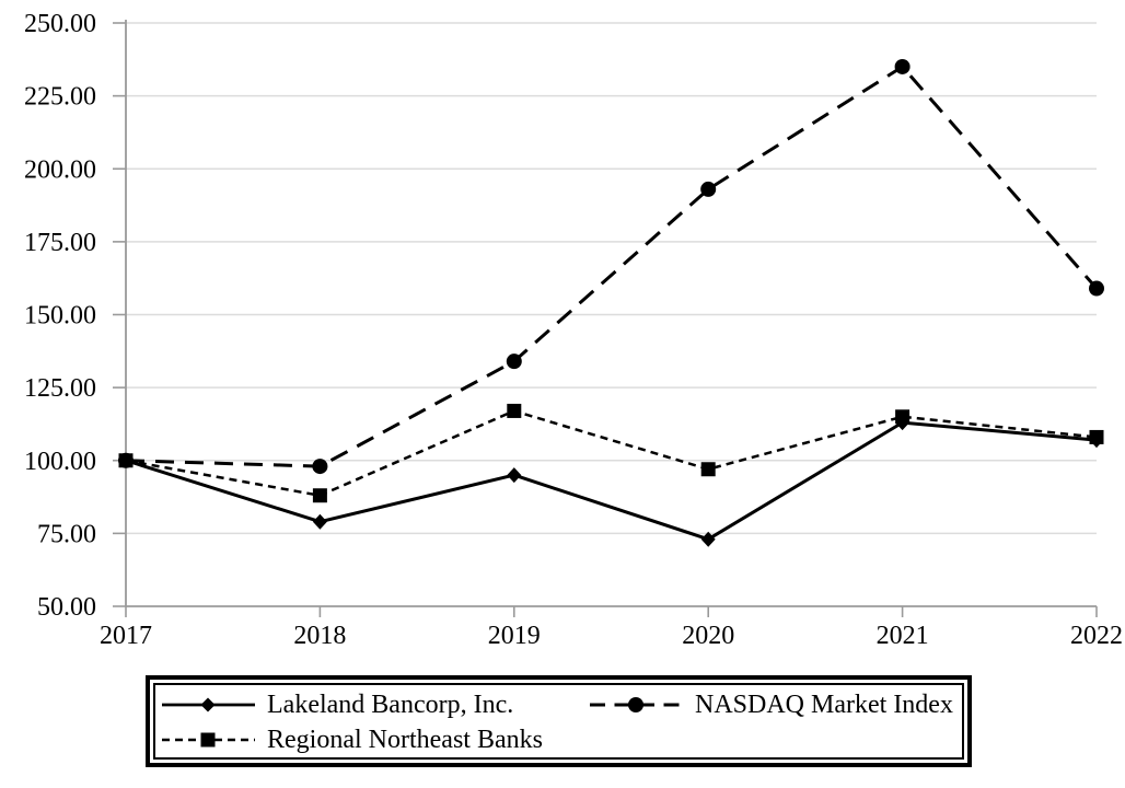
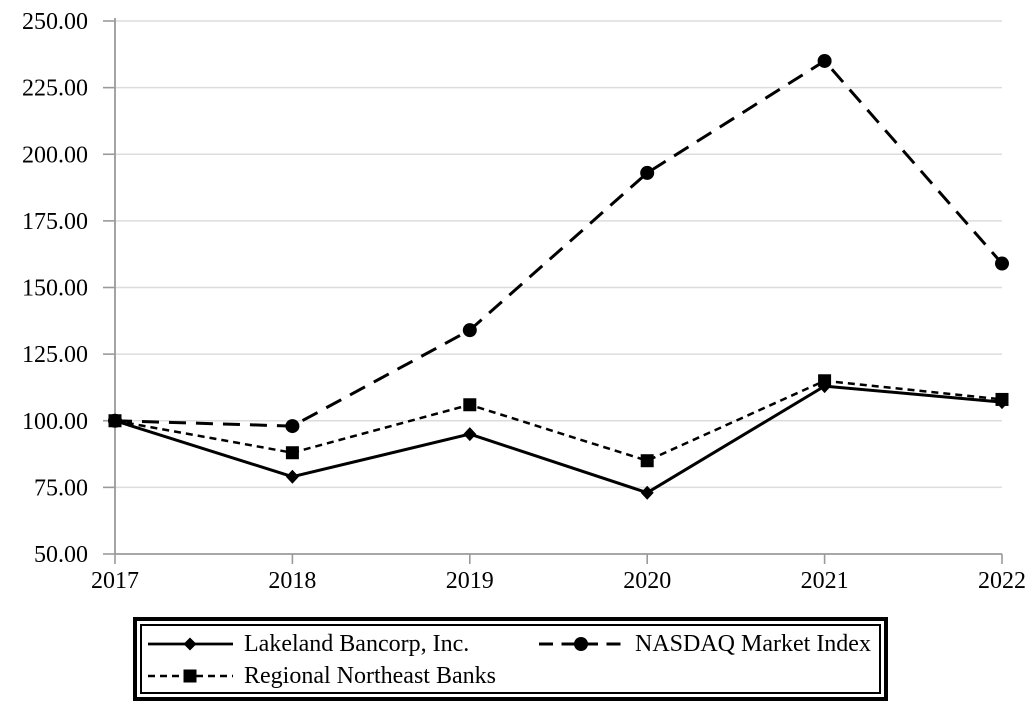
Regional Northeast Banks/2019: 117 -> 106
Regional Northeast Banks/2020: 97 -> 85
